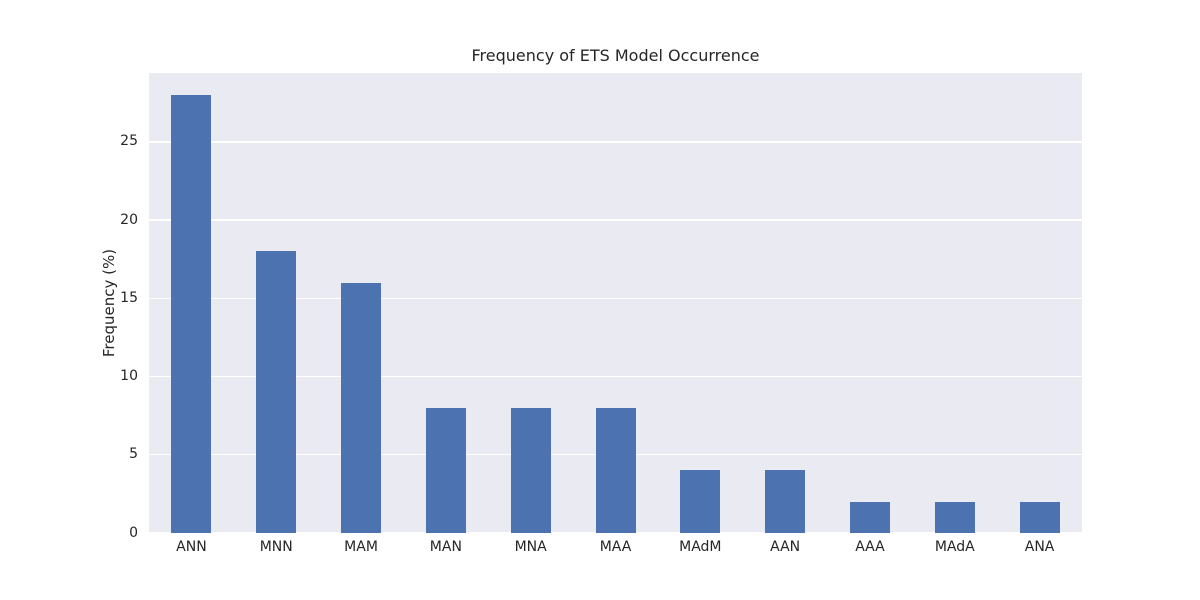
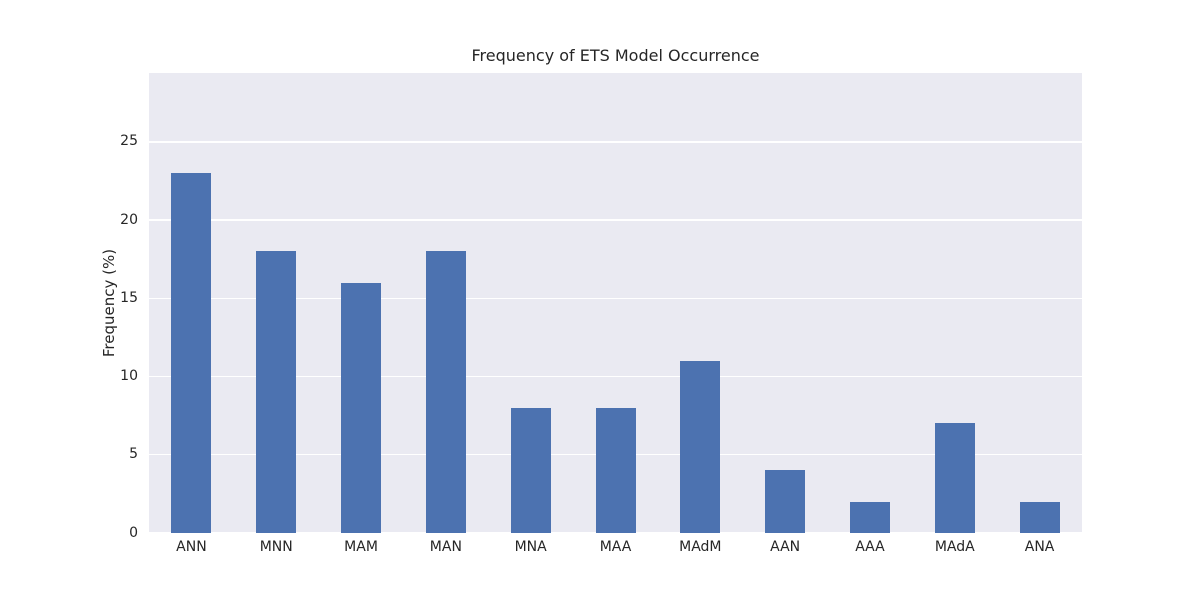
ANN: 28 -> 23
MAN: 8 -> 18
MAdM: 4 -> 11
MAdA: 2 -> 7
